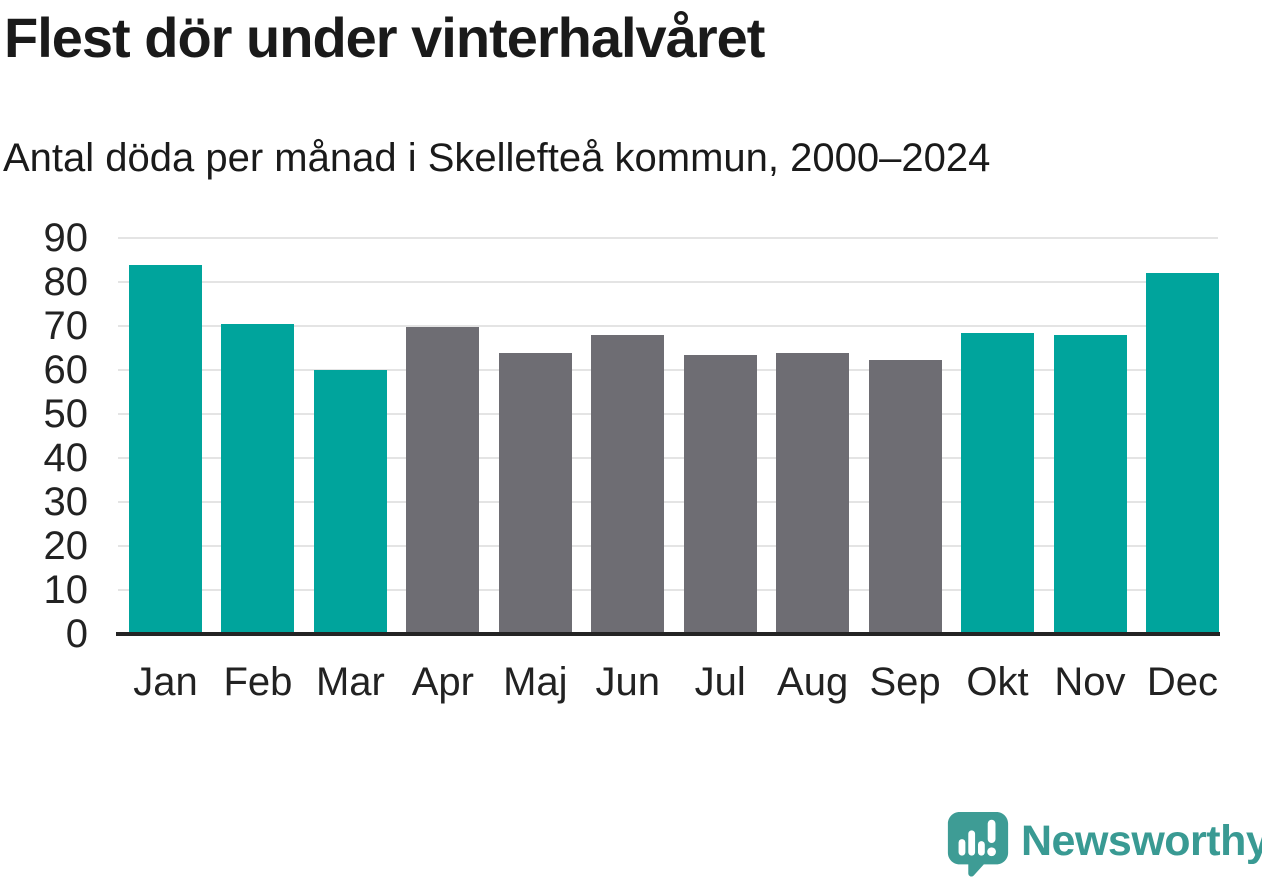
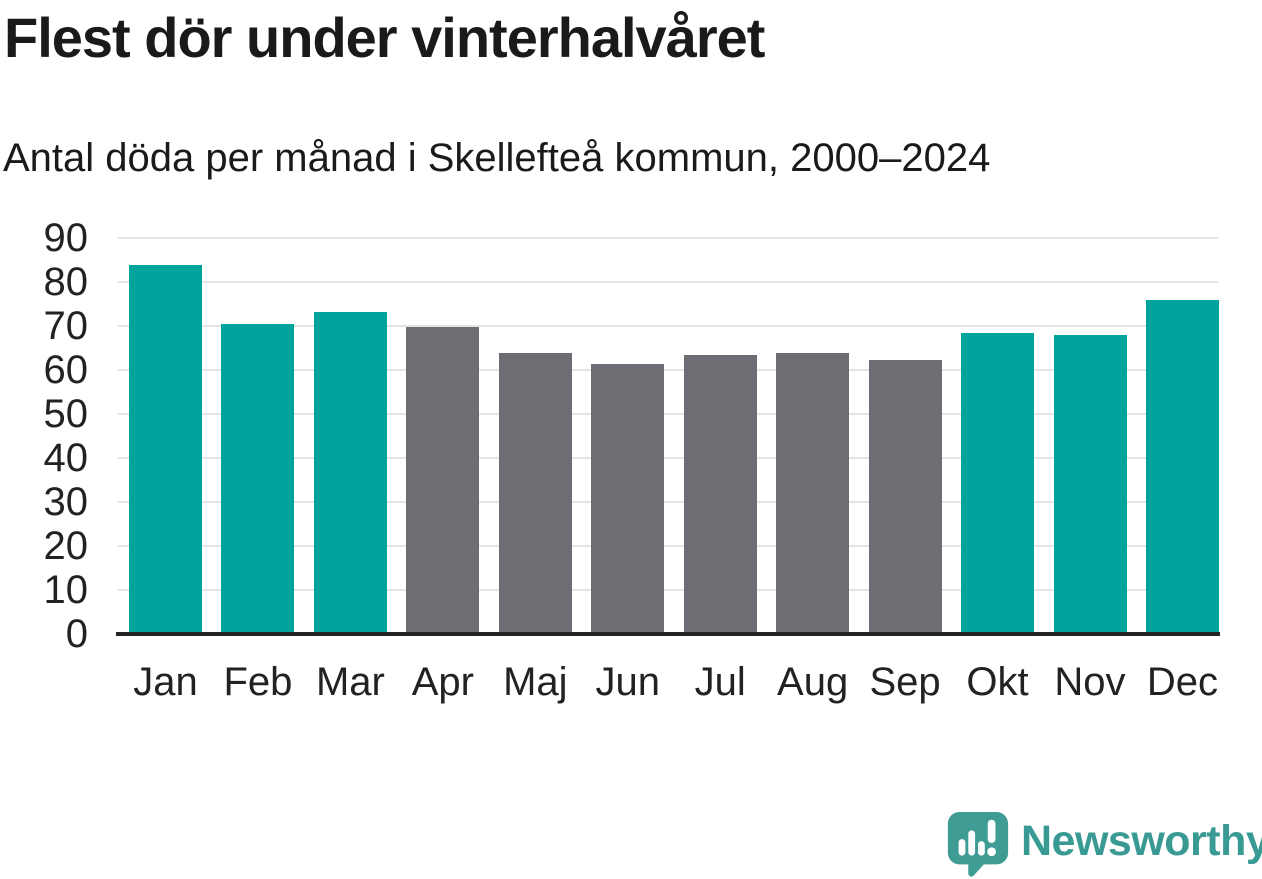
Mar: 60 -> 73
Jun: 68 -> 61
Dec: 82 -> 76
